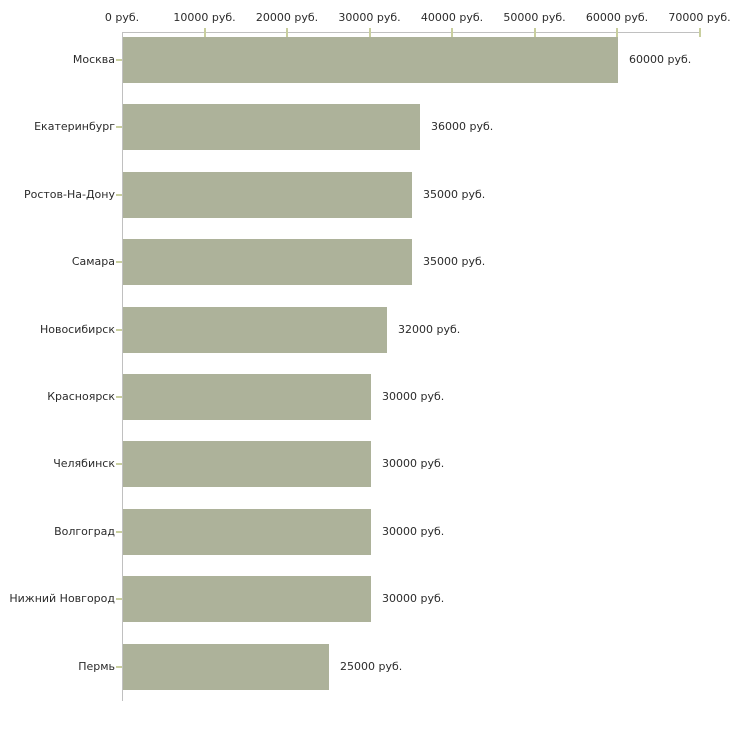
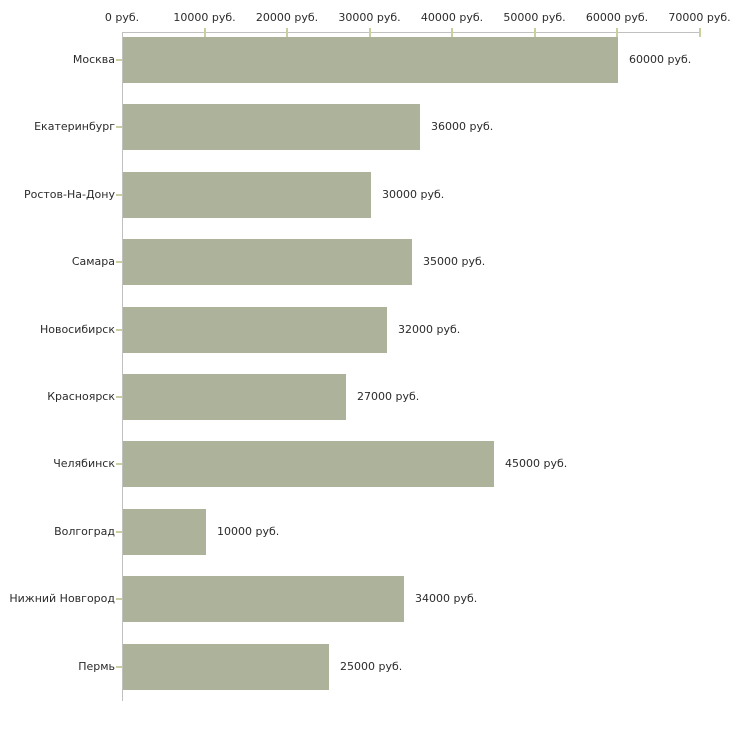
Ростов-На-Дону: 35000 -> 30000
Красноярск: 30000 -> 27000
Челябинск: 30000 -> 45000
Волгоград: 30000 -> 10000
Нижний Новгород: 30000 -> 34000
